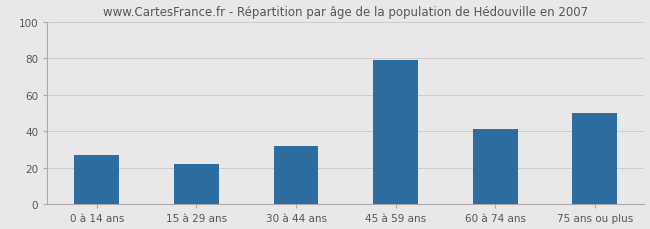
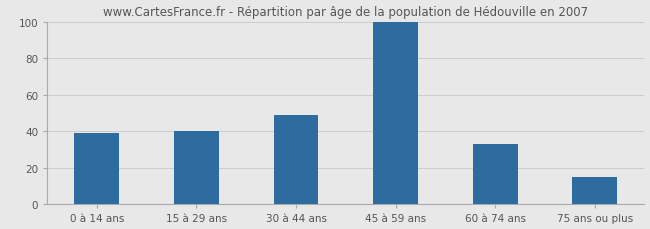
0 à 14 ans: 27 -> 39
15 à 29 ans: 22 -> 40
30 à 44 ans: 32 -> 49
45 à 59 ans: 79 -> 100
60 à 74 ans: 41 -> 33
75 ans ou plus: 50 -> 15
